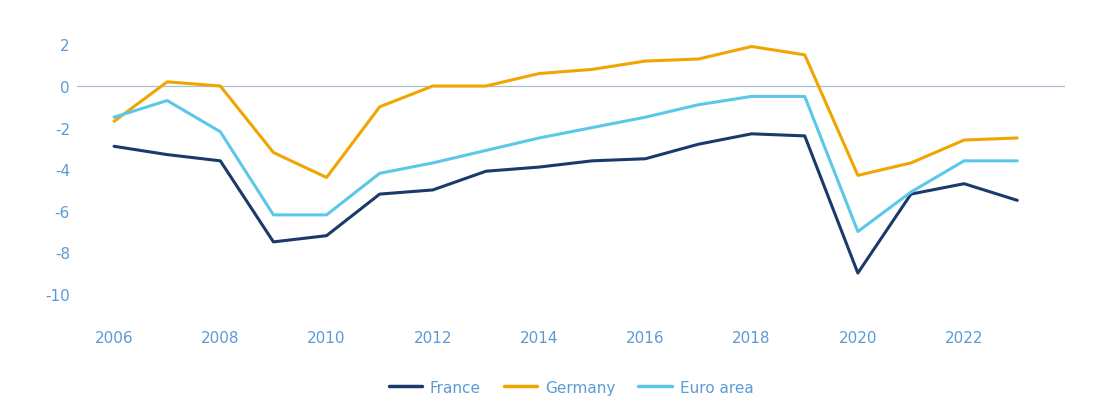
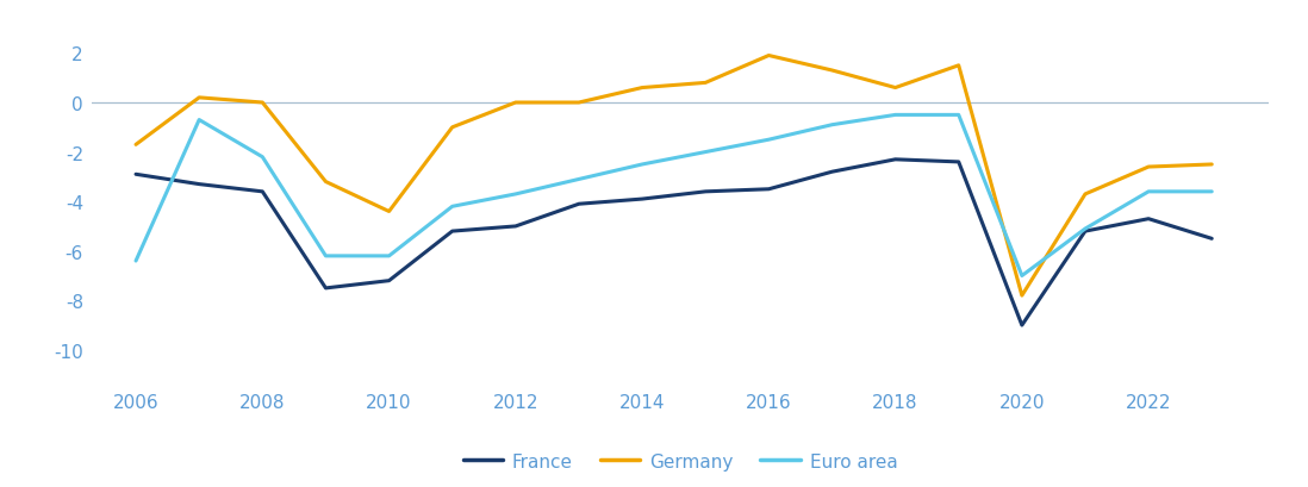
Euro area/2006: -1.5 -> -6.4
Germany/2016: 1.2 -> 1.9
Germany/2018: 1.9 -> 0.6
Germany/2020: -4.3 -> -7.8
